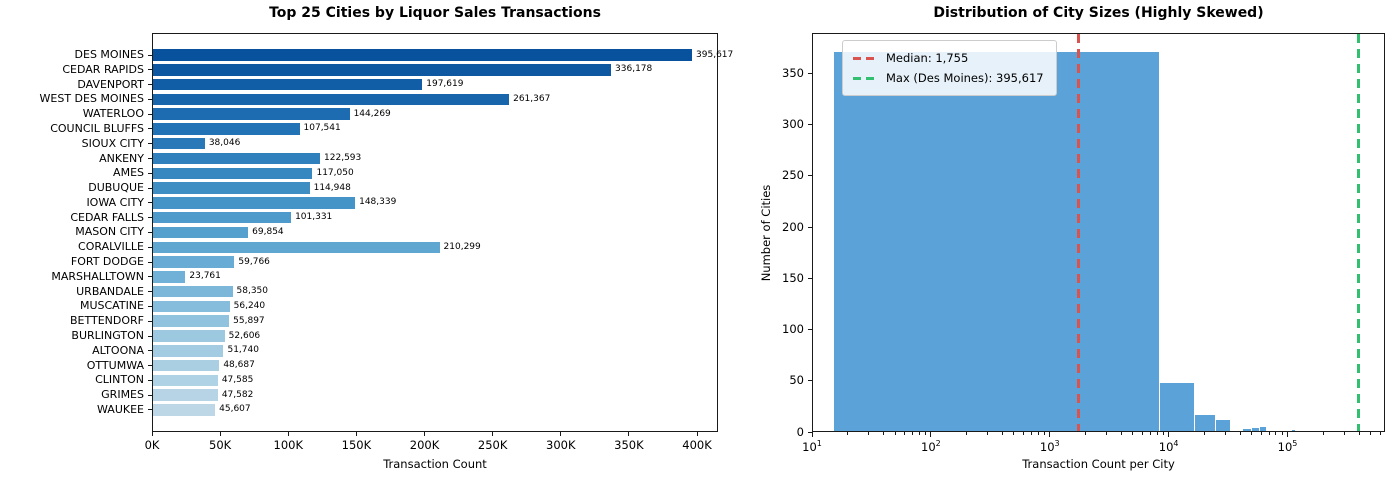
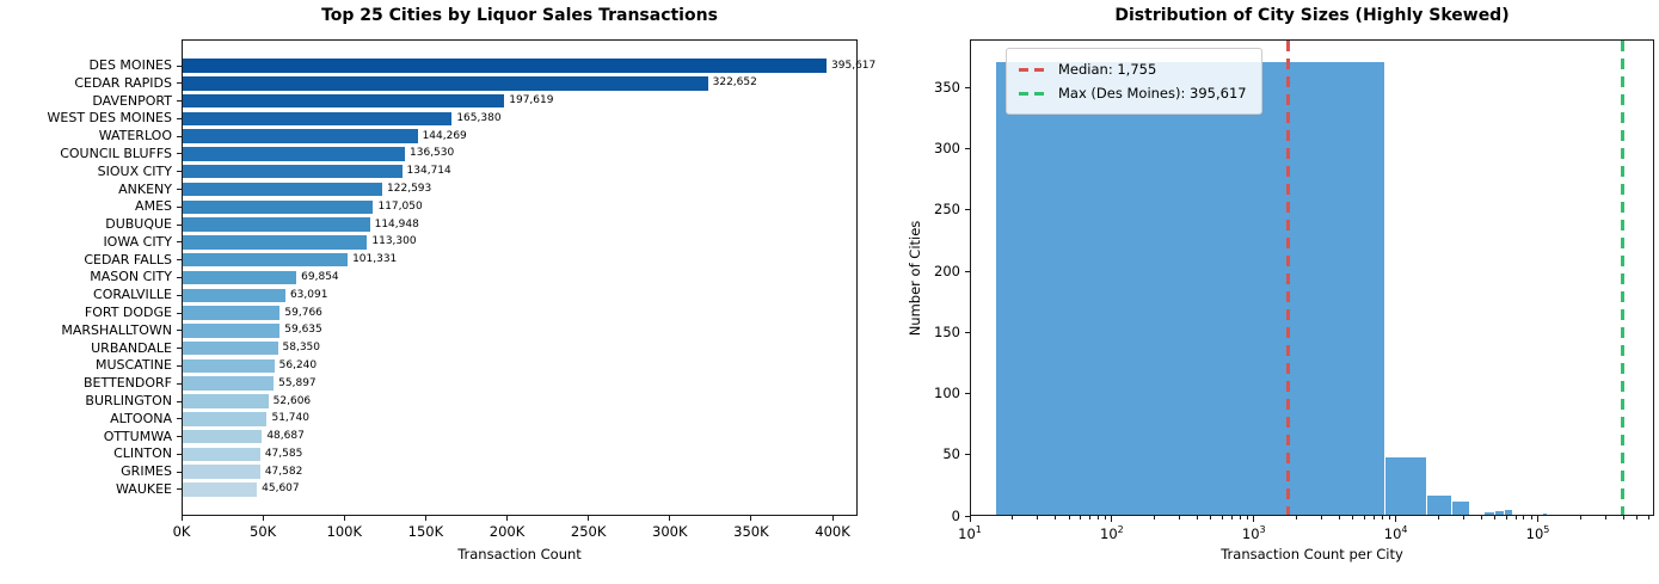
Top 25 Cities by Liquor Sales Transactions/CEDAR RAPIDS: 336,178 -> 322,652
Top 25 Cities by Liquor Sales Transactions/WEST DES MOINES: 261,367 -> 165,380
Top 25 Cities by Liquor Sales Transactions/COUNCIL BLUFFS: 107,541 -> 136,530
Top 25 Cities by Liquor Sales Transactions/SIOUX CITY: 38,046 -> 134,714
Top 25 Cities by Liquor Sales Transactions/IOWA CITY: 148,339 -> 113,300
Top 25 Cities by Liquor Sales Transactions/CORALVILLE: 210,299 -> 63,091
Top 25 Cities by Liquor Sales Transactions/MARSHALLTOWN: 23,761 -> 59,635
